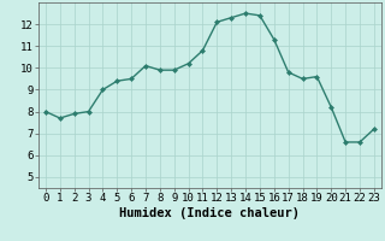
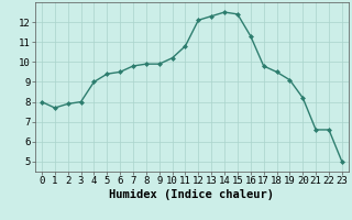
7: 10.1 -> 9.8
19: 9.6 -> 9.1
23: 7.2 -> 5.0
